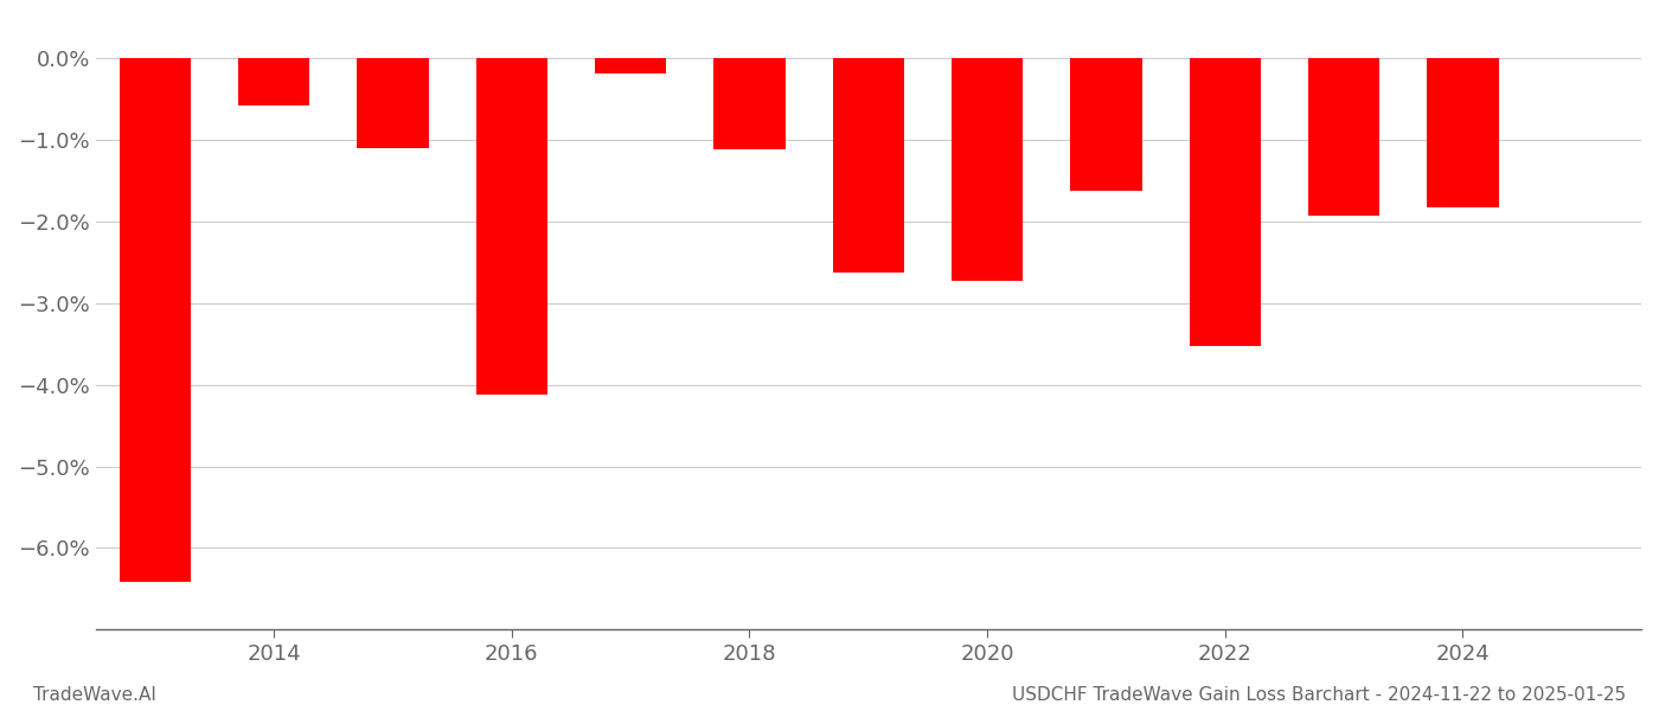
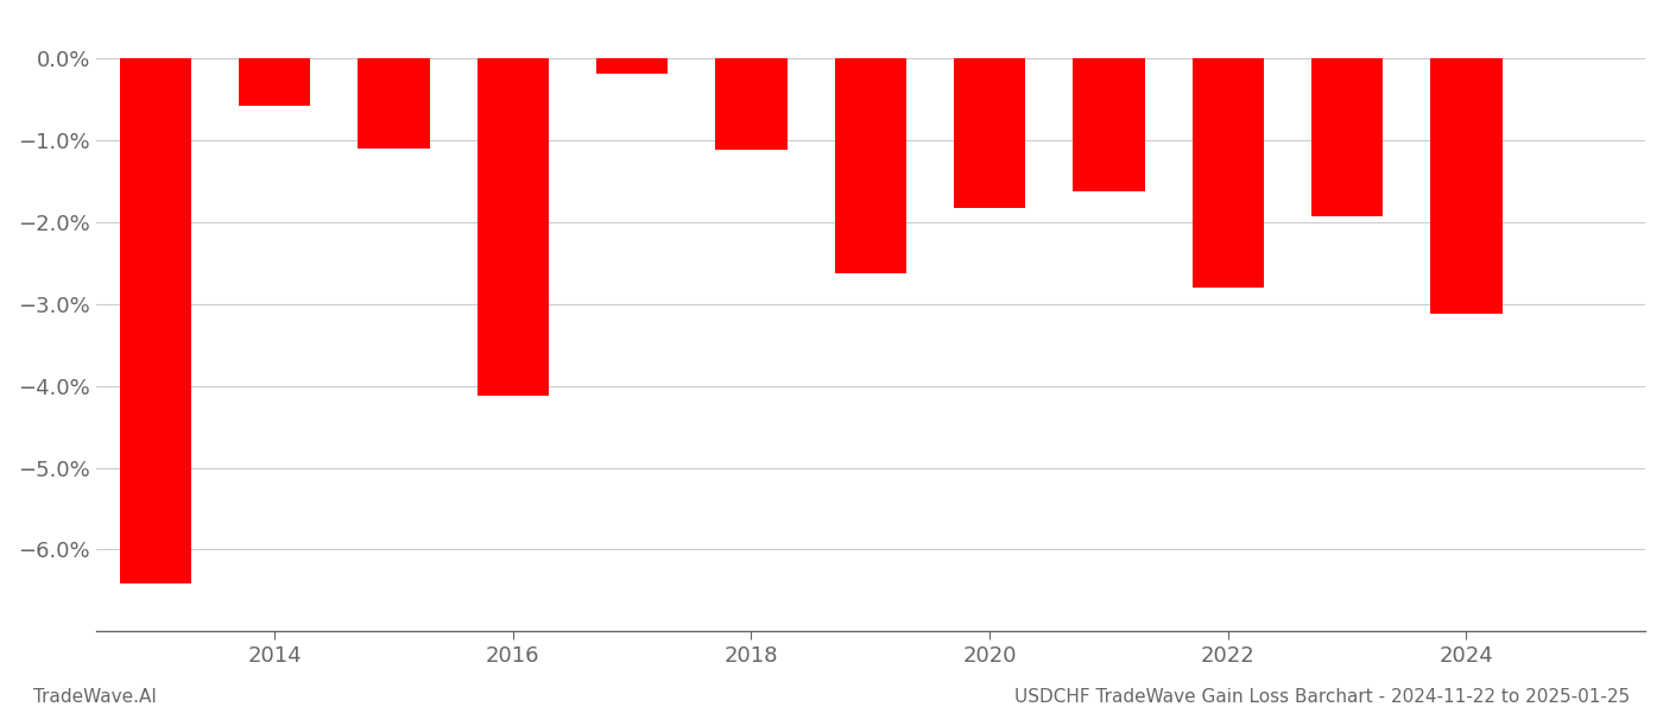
2020: -2.72% -> -1.82%
2022: -3.52% -> -2.80%
2024: -1.82% -> -3.12%
